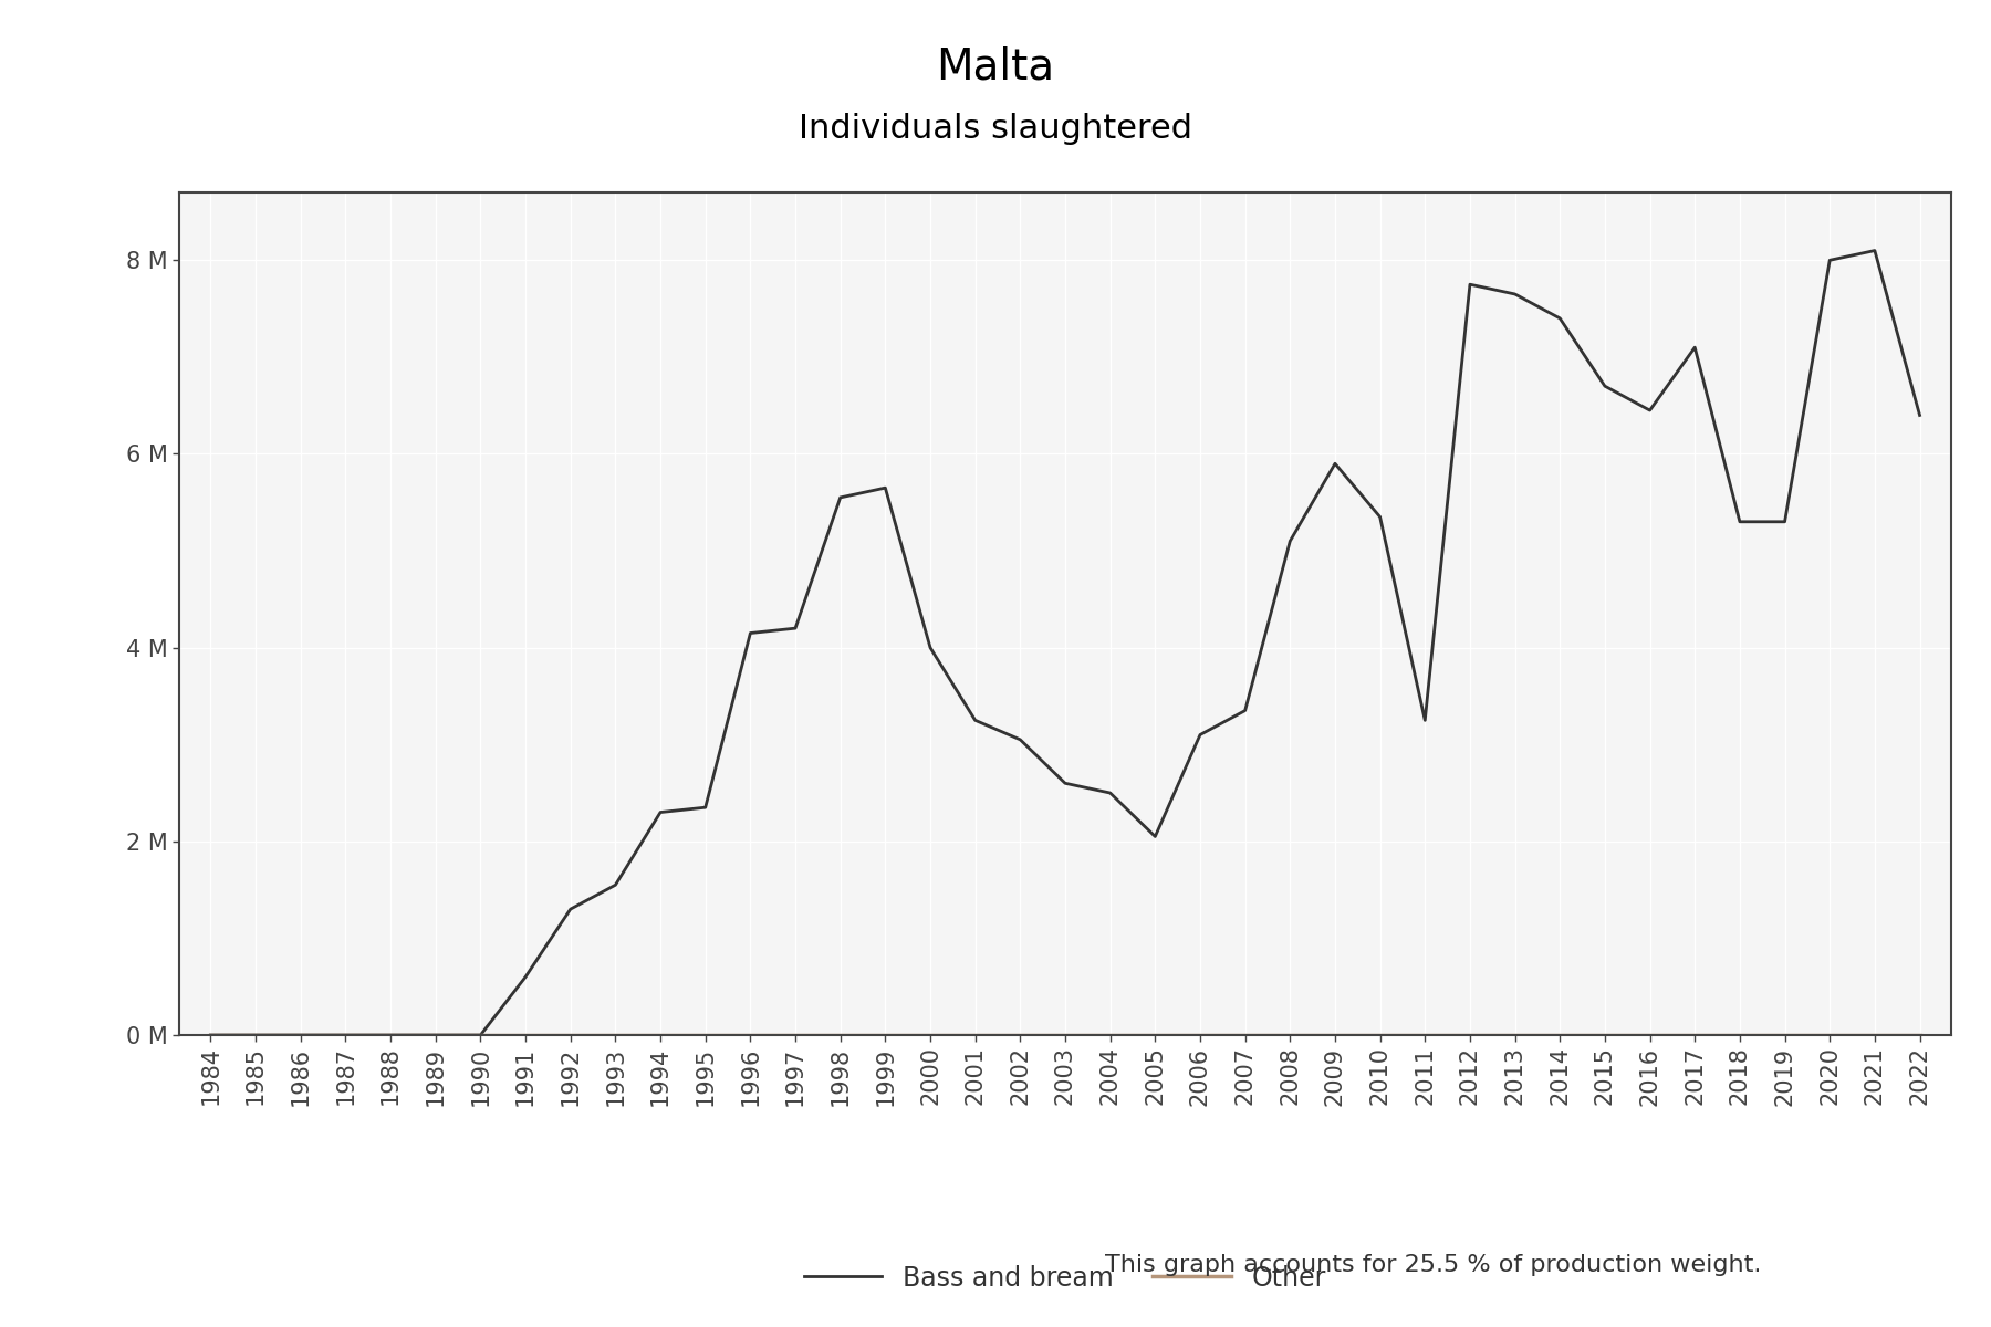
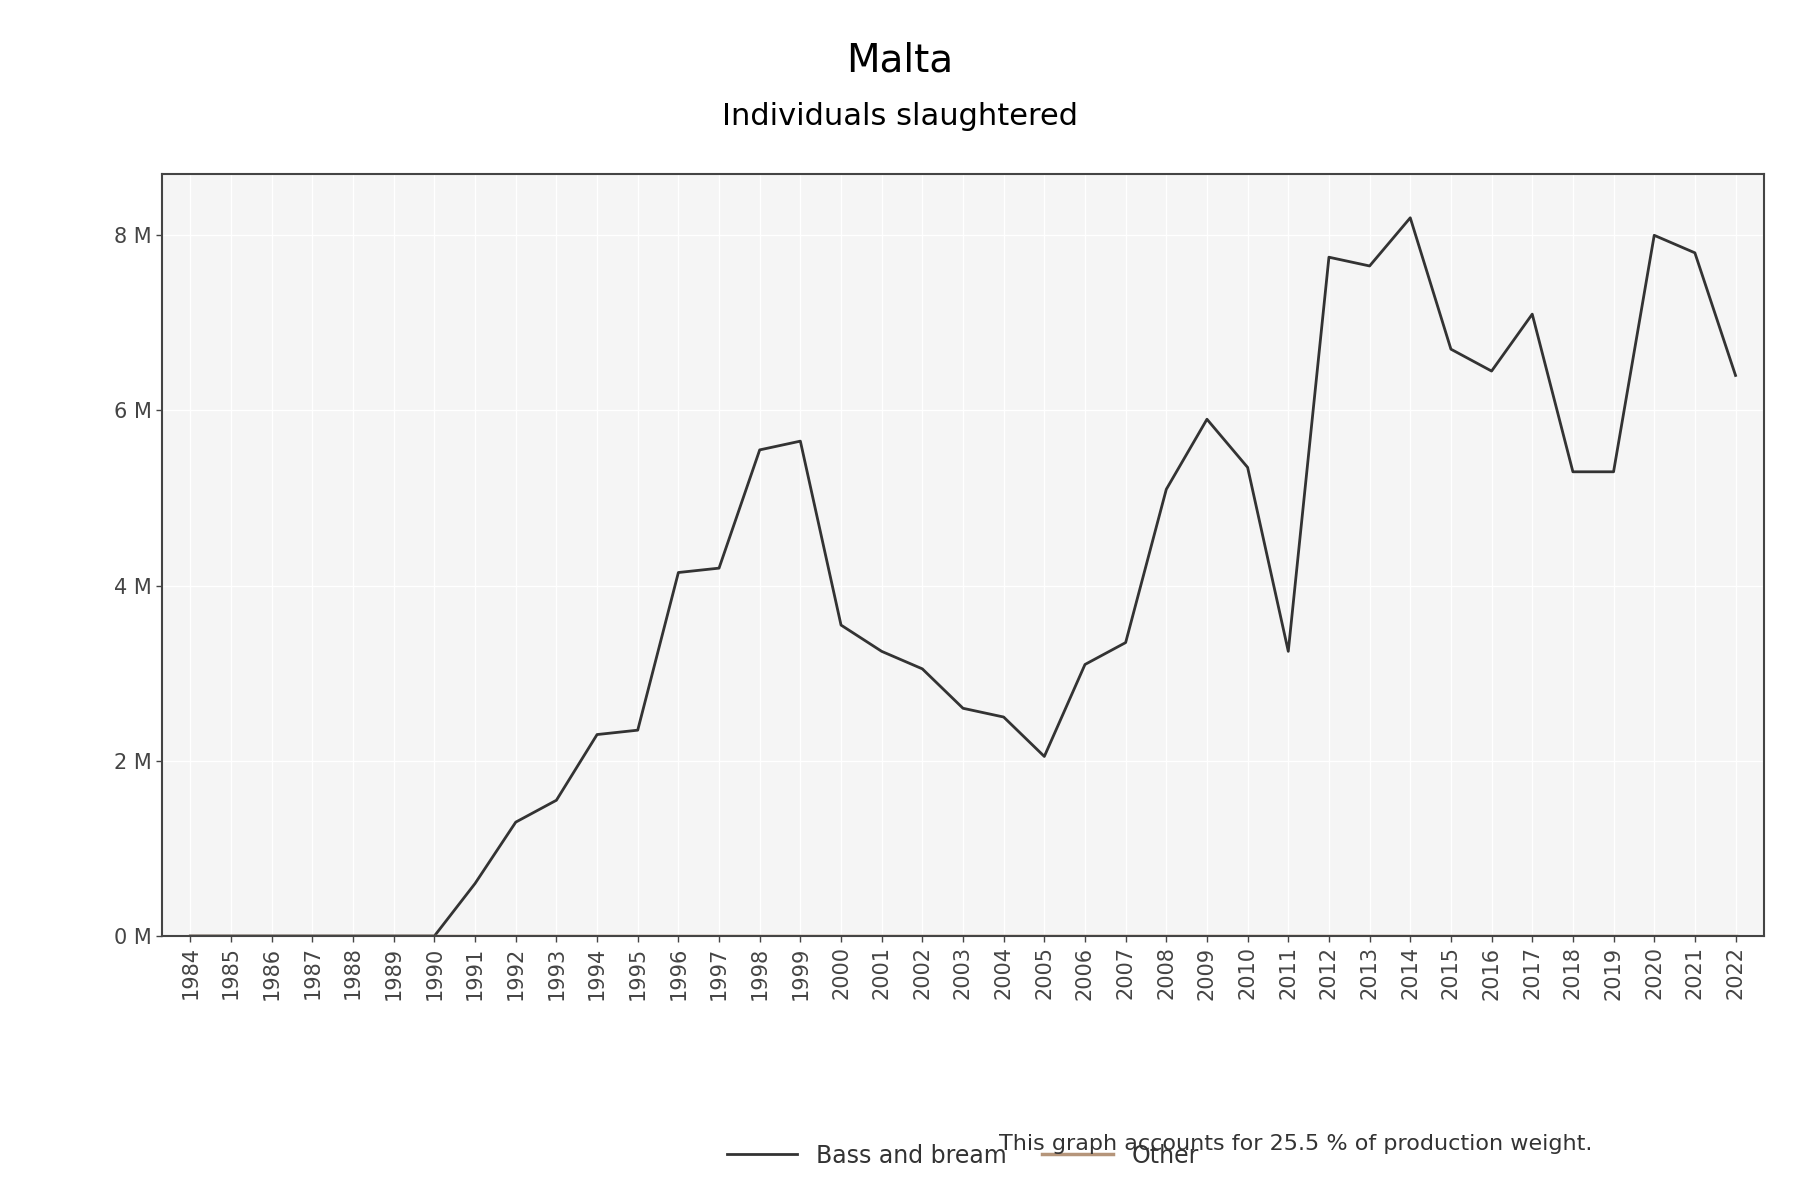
Bass and bream/2000: 4.00 M -> 3.55 M
Bass and bream/2014: 7.40 M -> 8.20 M
Bass and bream/2021: 8.10 M -> 7.80 M
